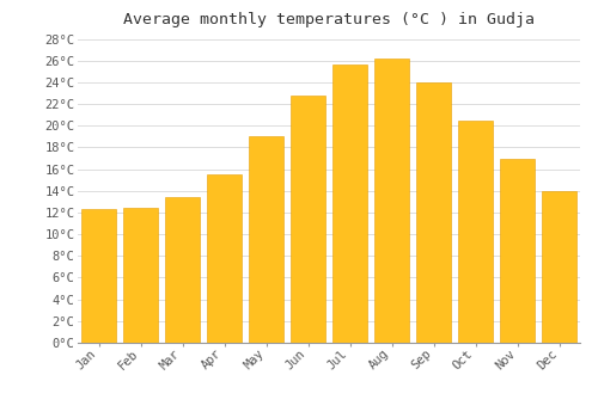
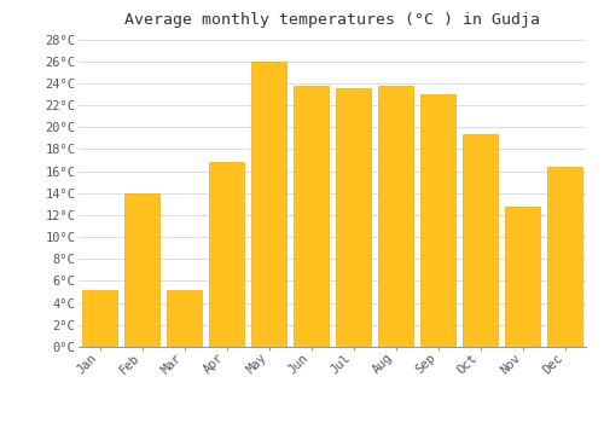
Jan: 12.3°C -> 5.2°C
Feb: 12.4°C -> 14.0°C
Mar: 13.4°C -> 5.2°C
Apr: 15.5°C -> 16.8°C
May: 19.0°C -> 26.0°C
Jun: 22.8°C -> 23.8°C
Jul: 25.6°C -> 23.6°C
Aug: 26.2°C -> 23.8°C
Sep: 24.0°C -> 23.0°C
Oct: 20.5°C -> 19.4°C
Nov: 16.9°C -> 12.8°C
Dec: 14.0°C -> 16.4°C
